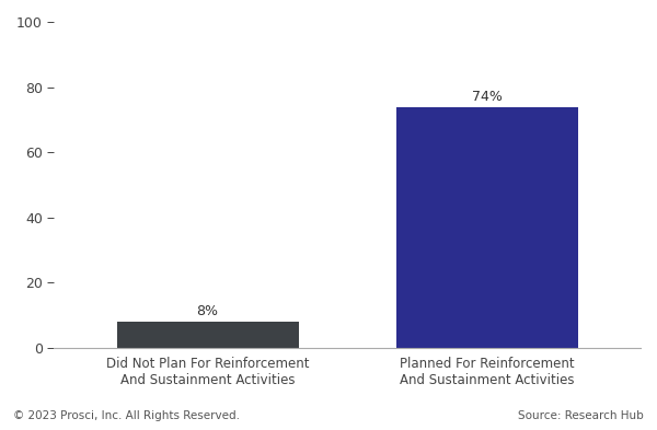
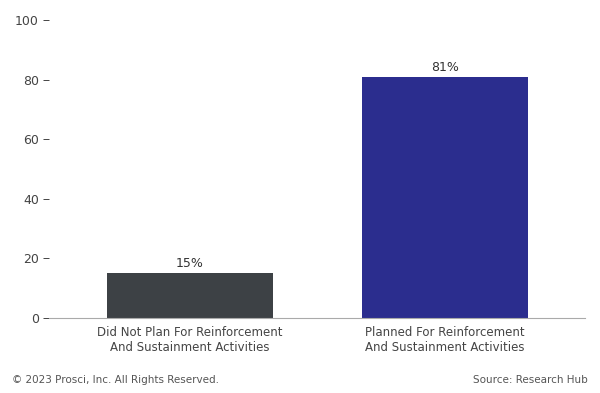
Did Not Plan For Reinforcement And Sustainment Activities: 8% -> 15%
Planned For Reinforcement And Sustainment Activities: 74% -> 81%
